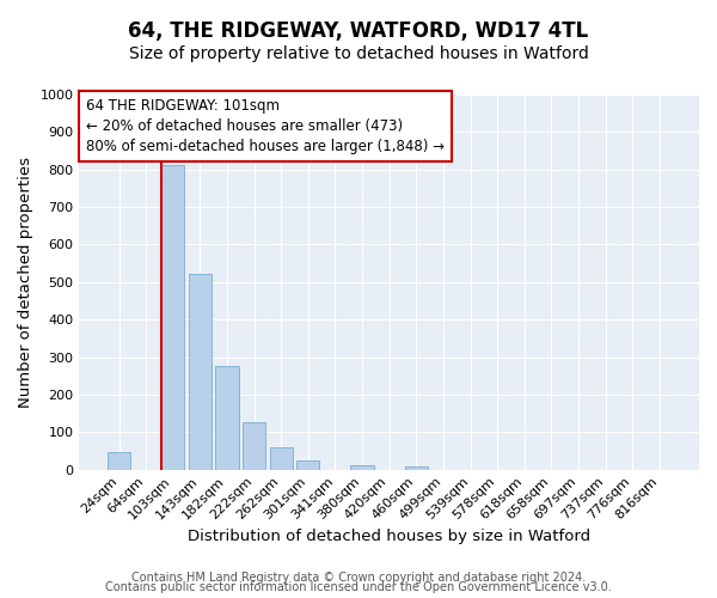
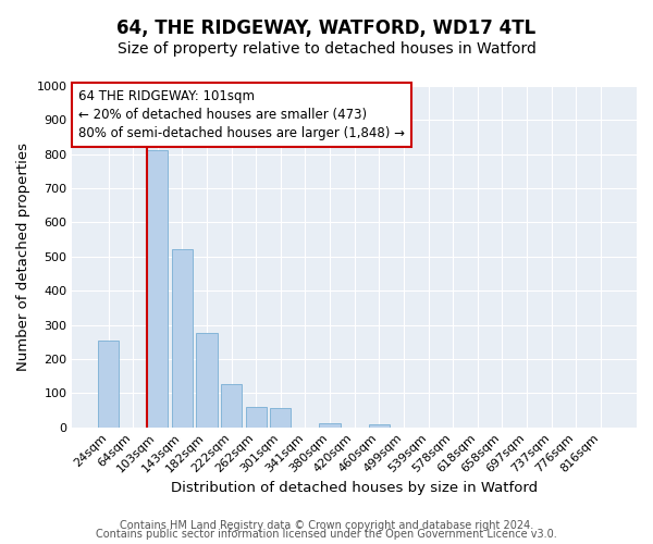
24sqm: 46 -> 255
301sqm: 25 -> 55
